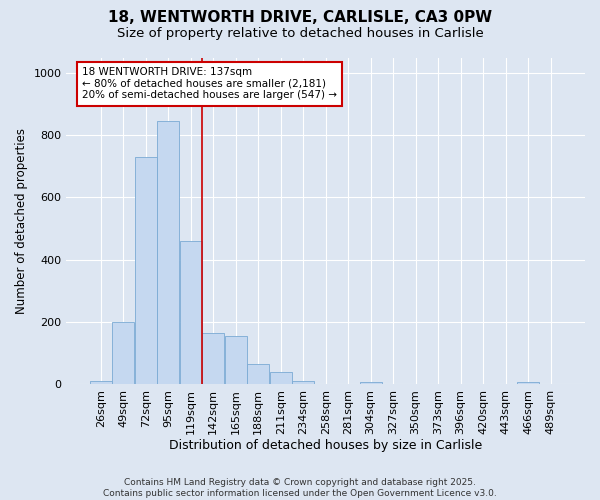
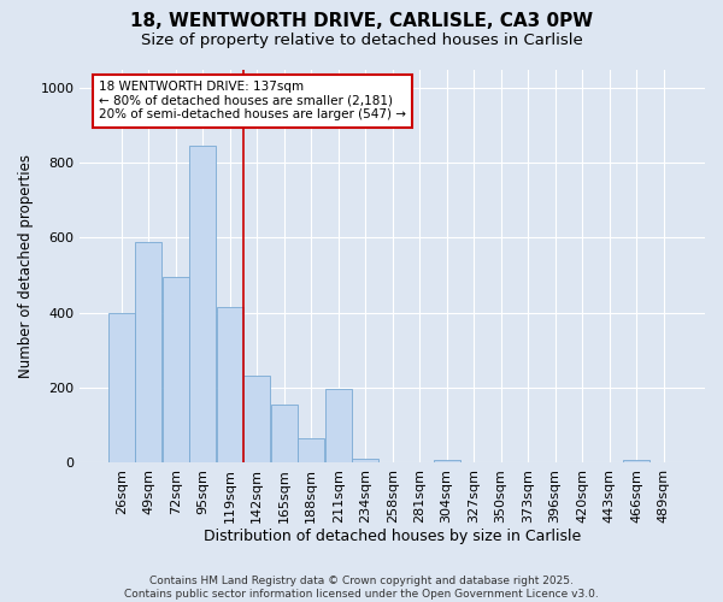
26sqm: 8 -> 400
49sqm: 200 -> 590
72sqm: 730 -> 495
119sqm: 460 -> 415
142sqm: 165 -> 230
211sqm: 40 -> 195
